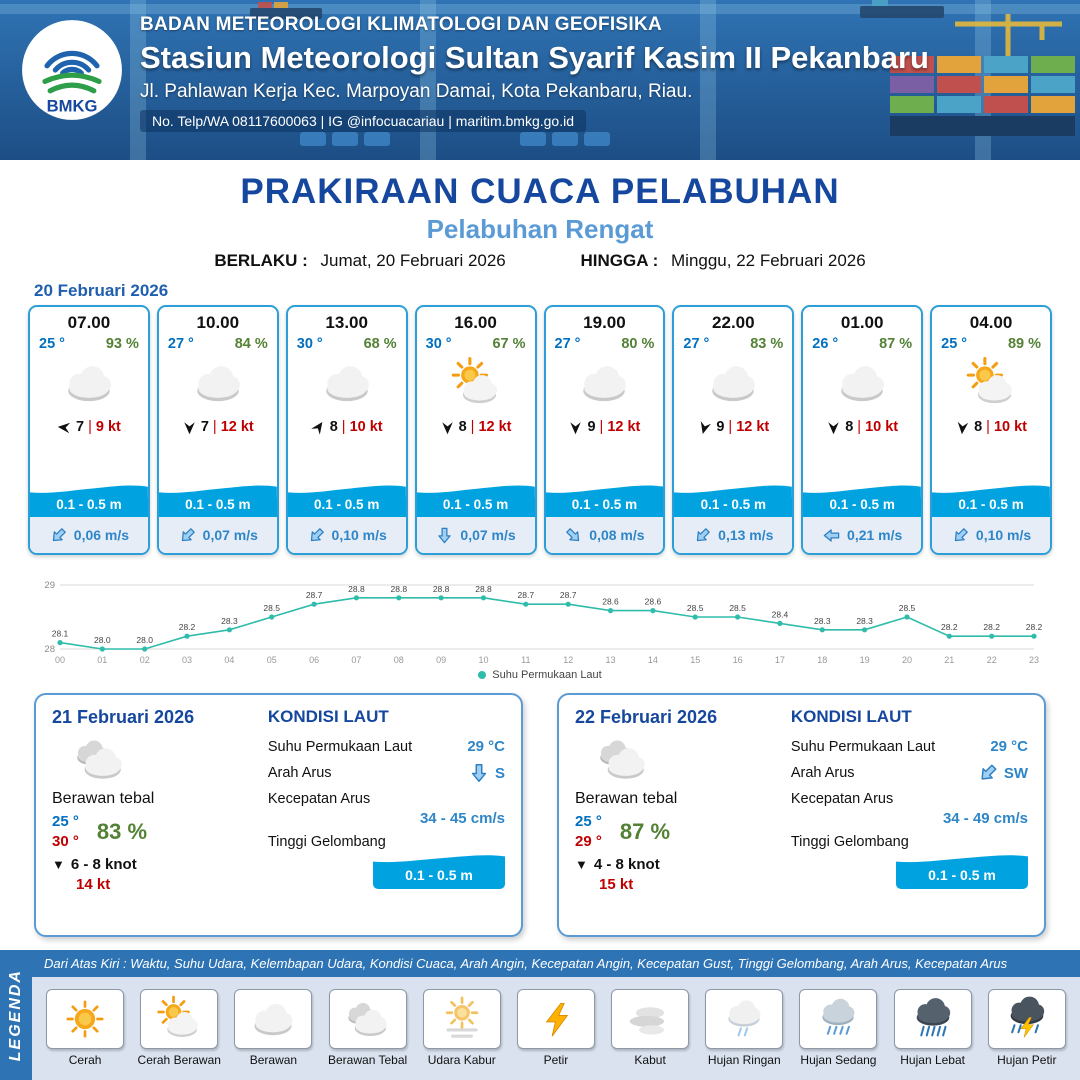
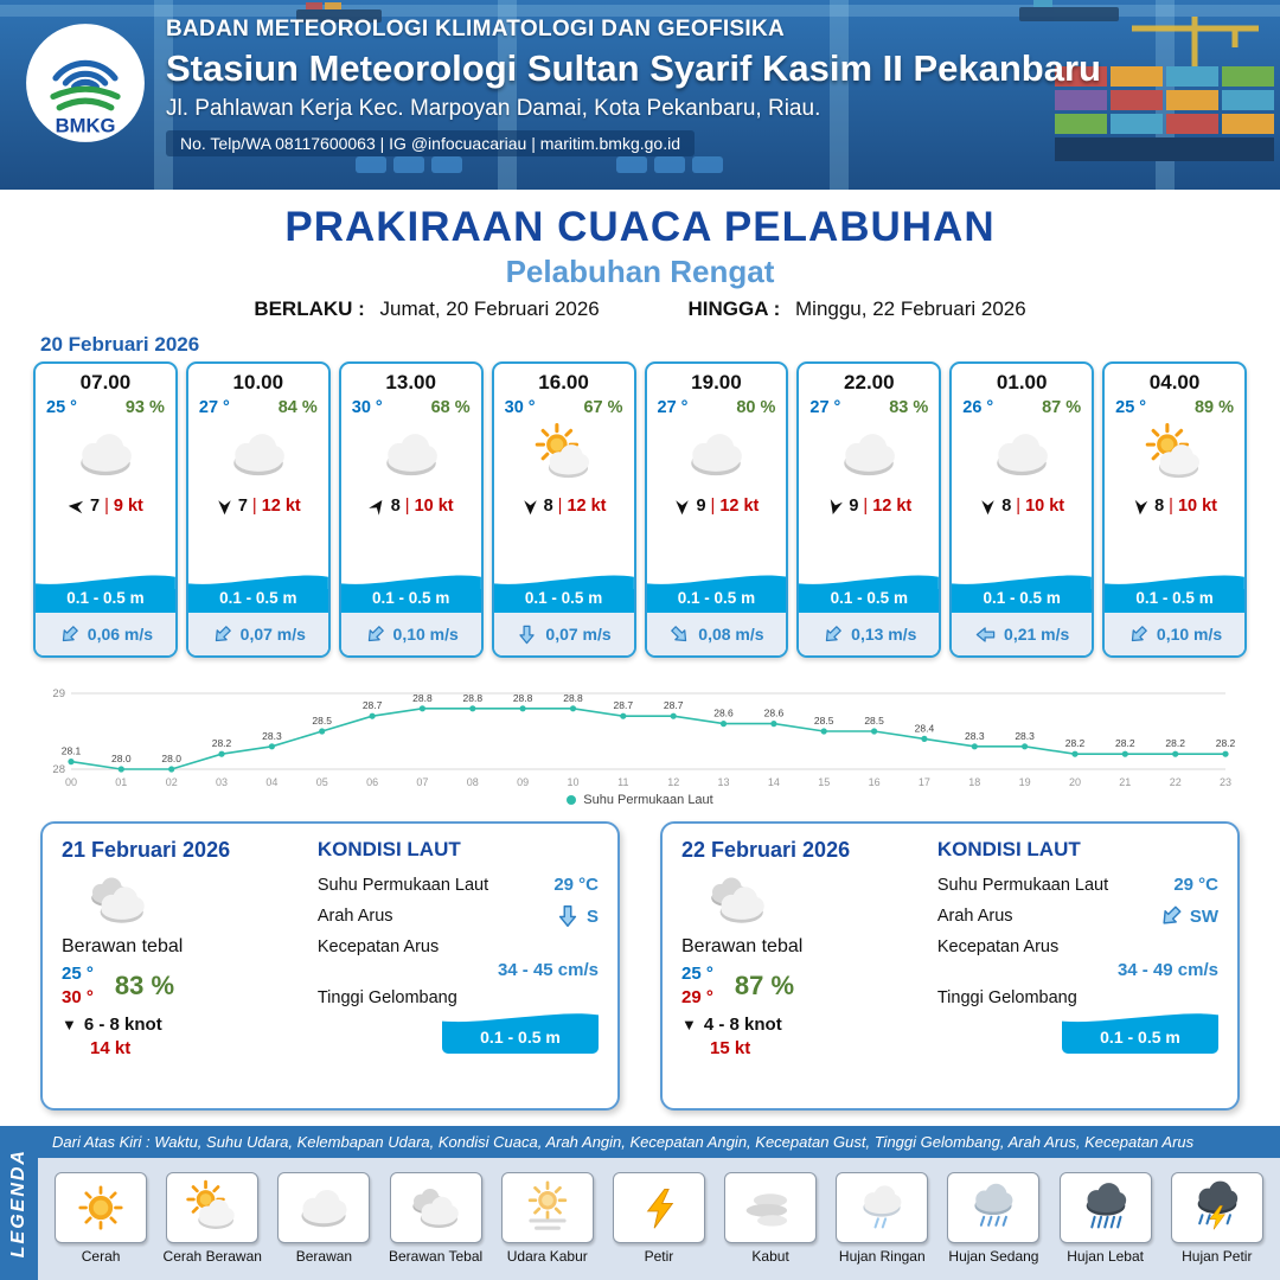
20: 28.5 -> 28.2
